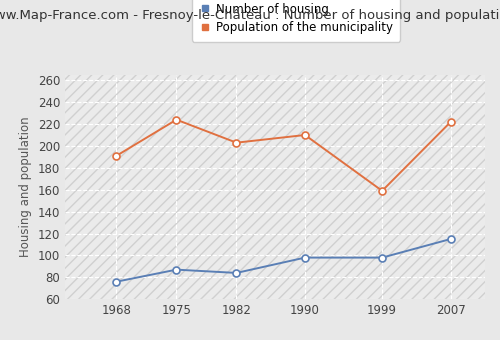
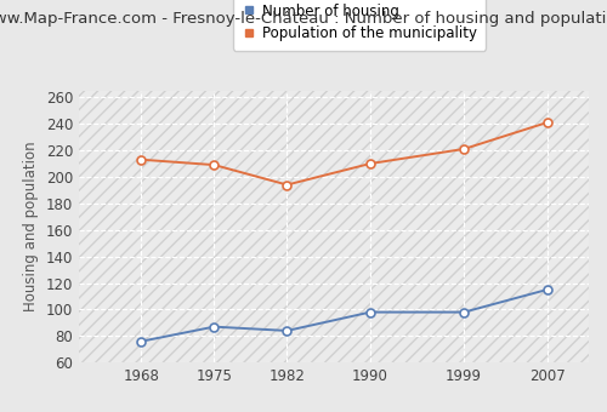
Population of the municipality/1968: 191 -> 213
Population of the municipality/1975: 224 -> 209
Population of the municipality/1982: 203 -> 194
Population of the municipality/1999: 159 -> 221
Population of the municipality/2007: 222 -> 241
